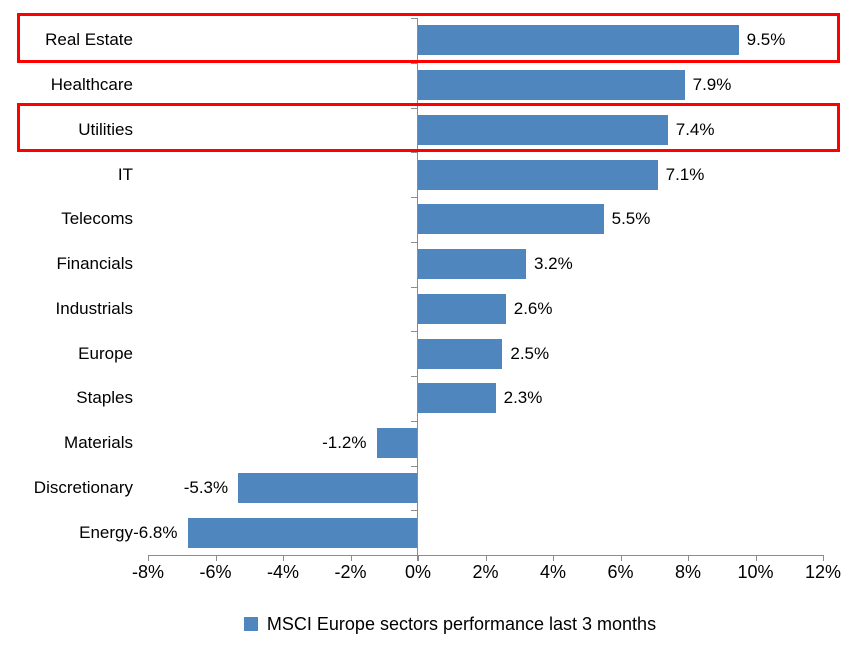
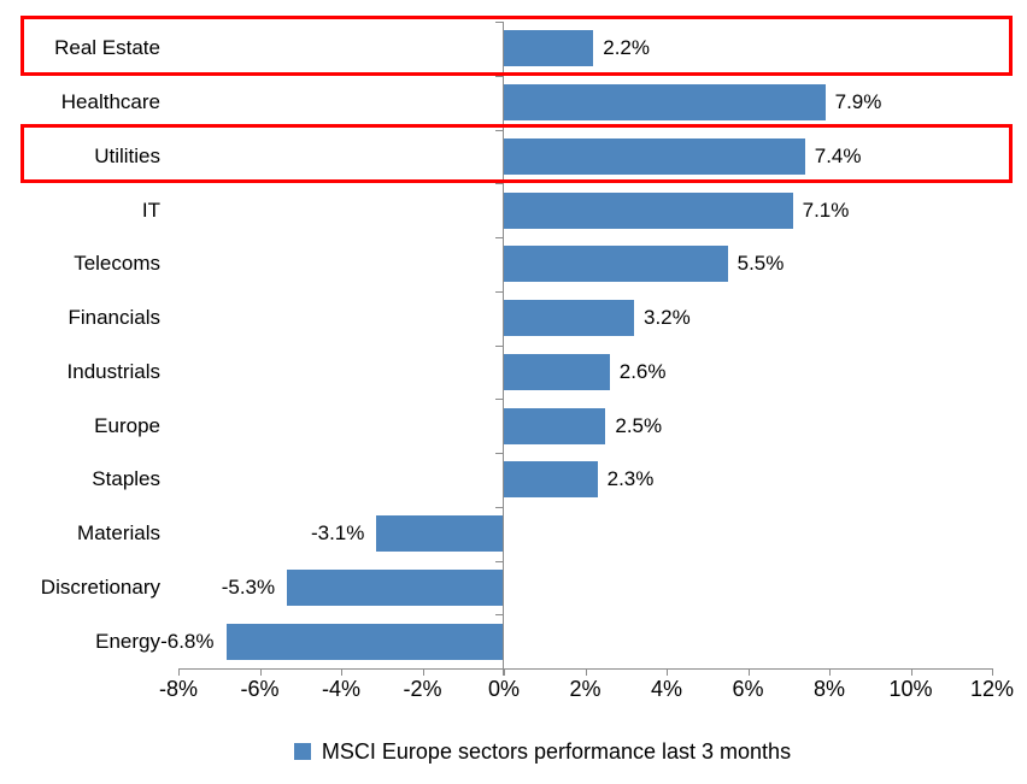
Real Estate: 9.5% -> 2.2%
Materials: -1.2% -> -3.1%
